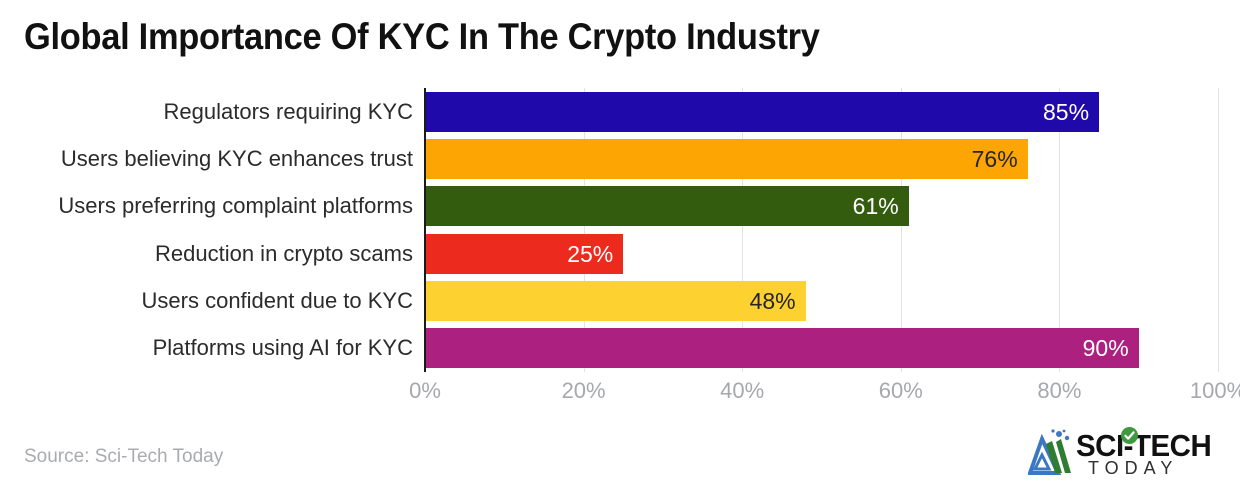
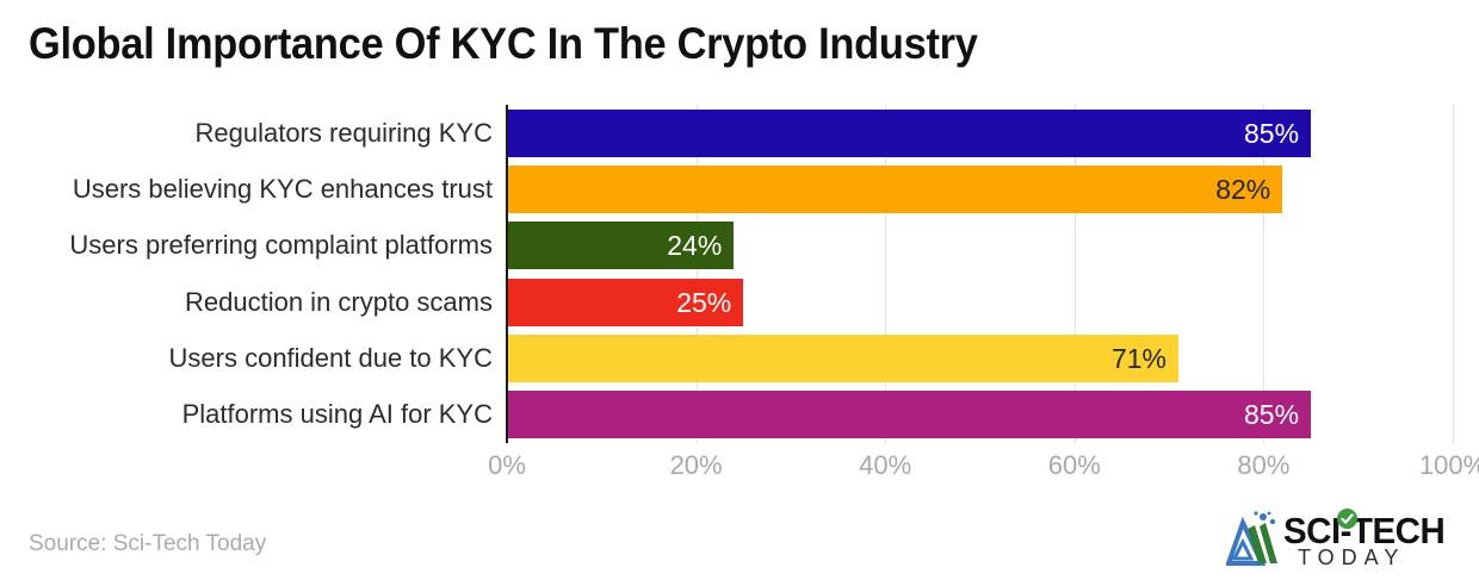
Users believing KYC enhances trust: 76% -> 82%
Users preferring complaint platforms: 61% -> 24%
Users confident due to KYC: 48% -> 71%
Platforms using AI for KYC: 90% -> 85%
